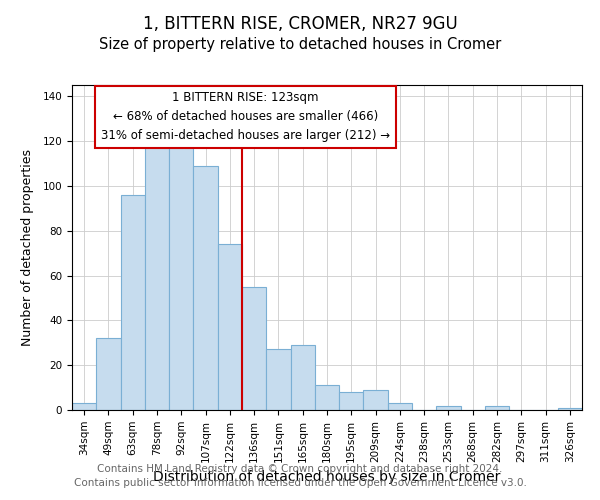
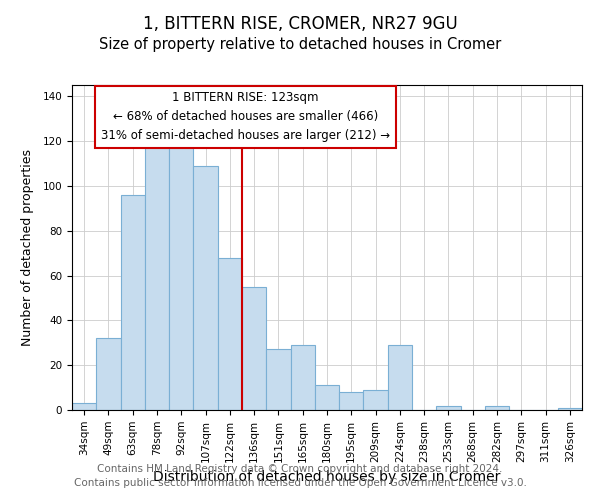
122sqm: 74 -> 68
224sqm: 3 -> 29
